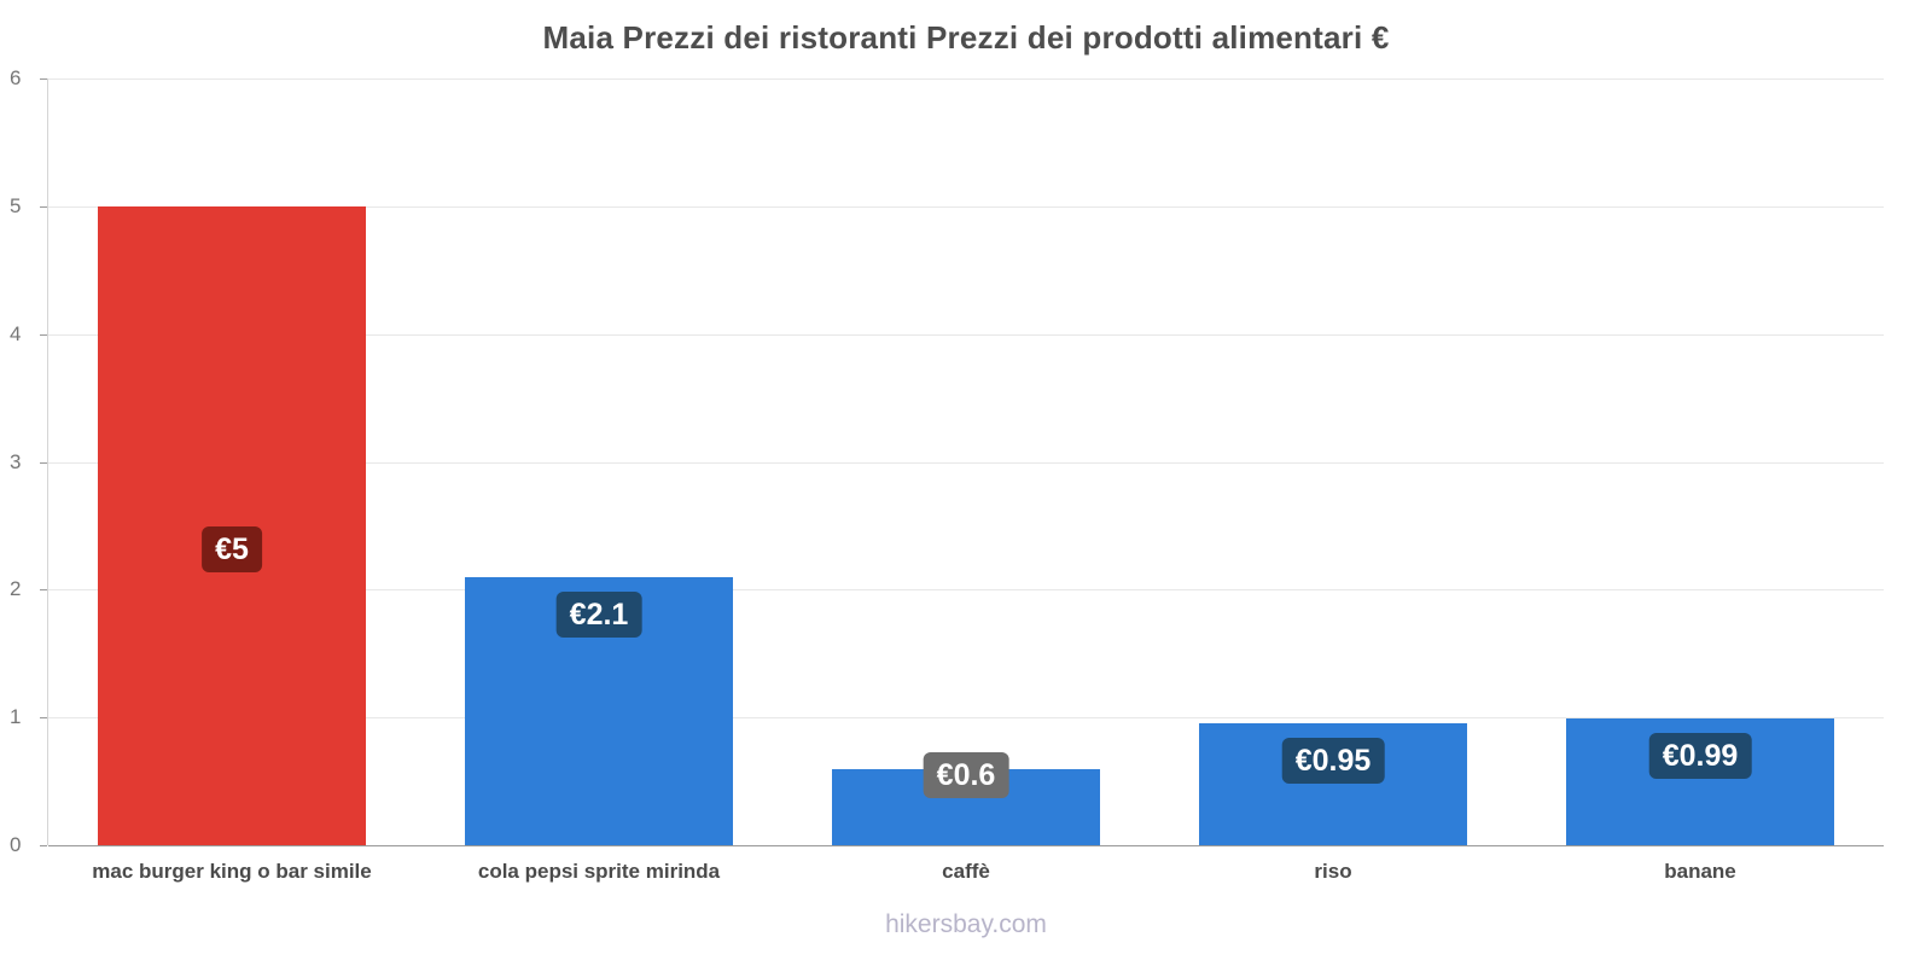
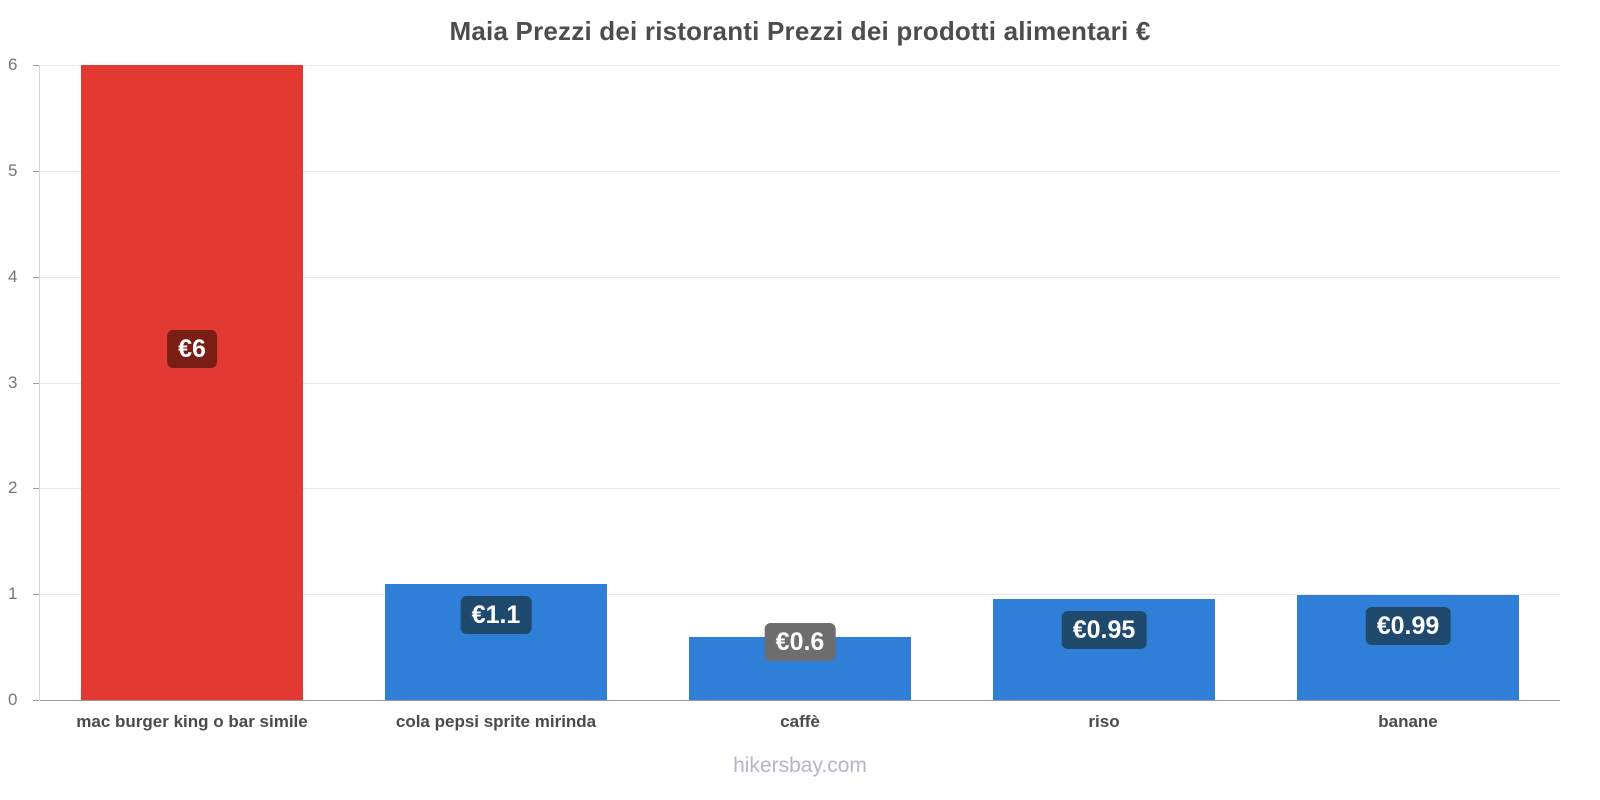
mac burger king o bar simile: €5 -> €6
cola pepsi sprite mirinda: €2.1 -> €1.1
